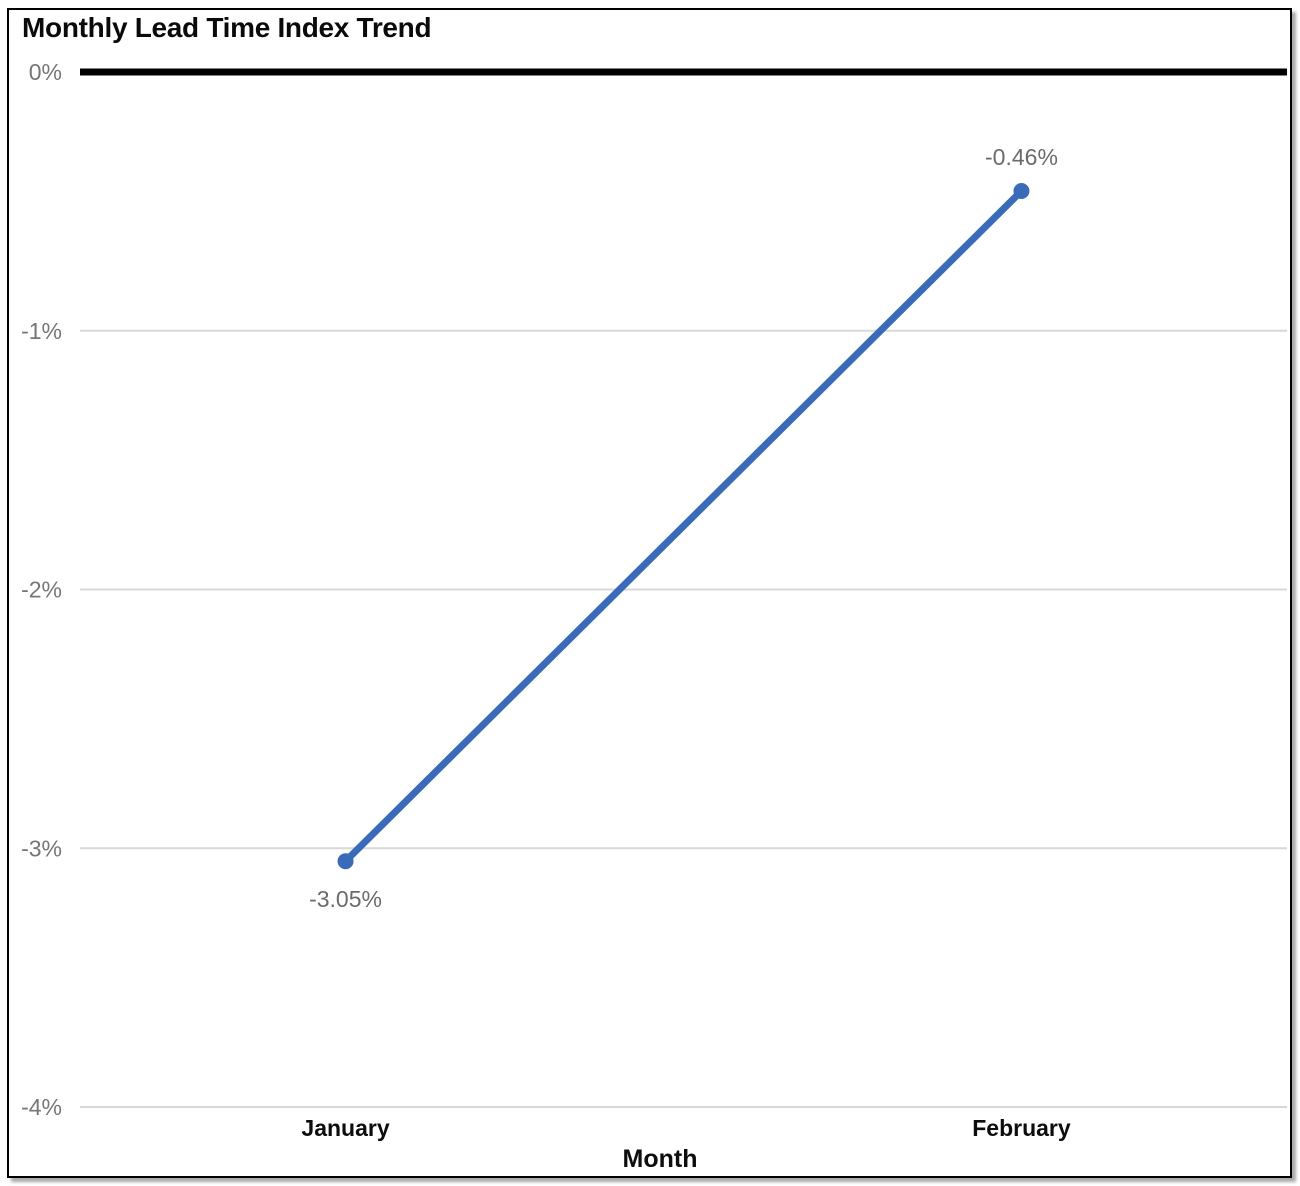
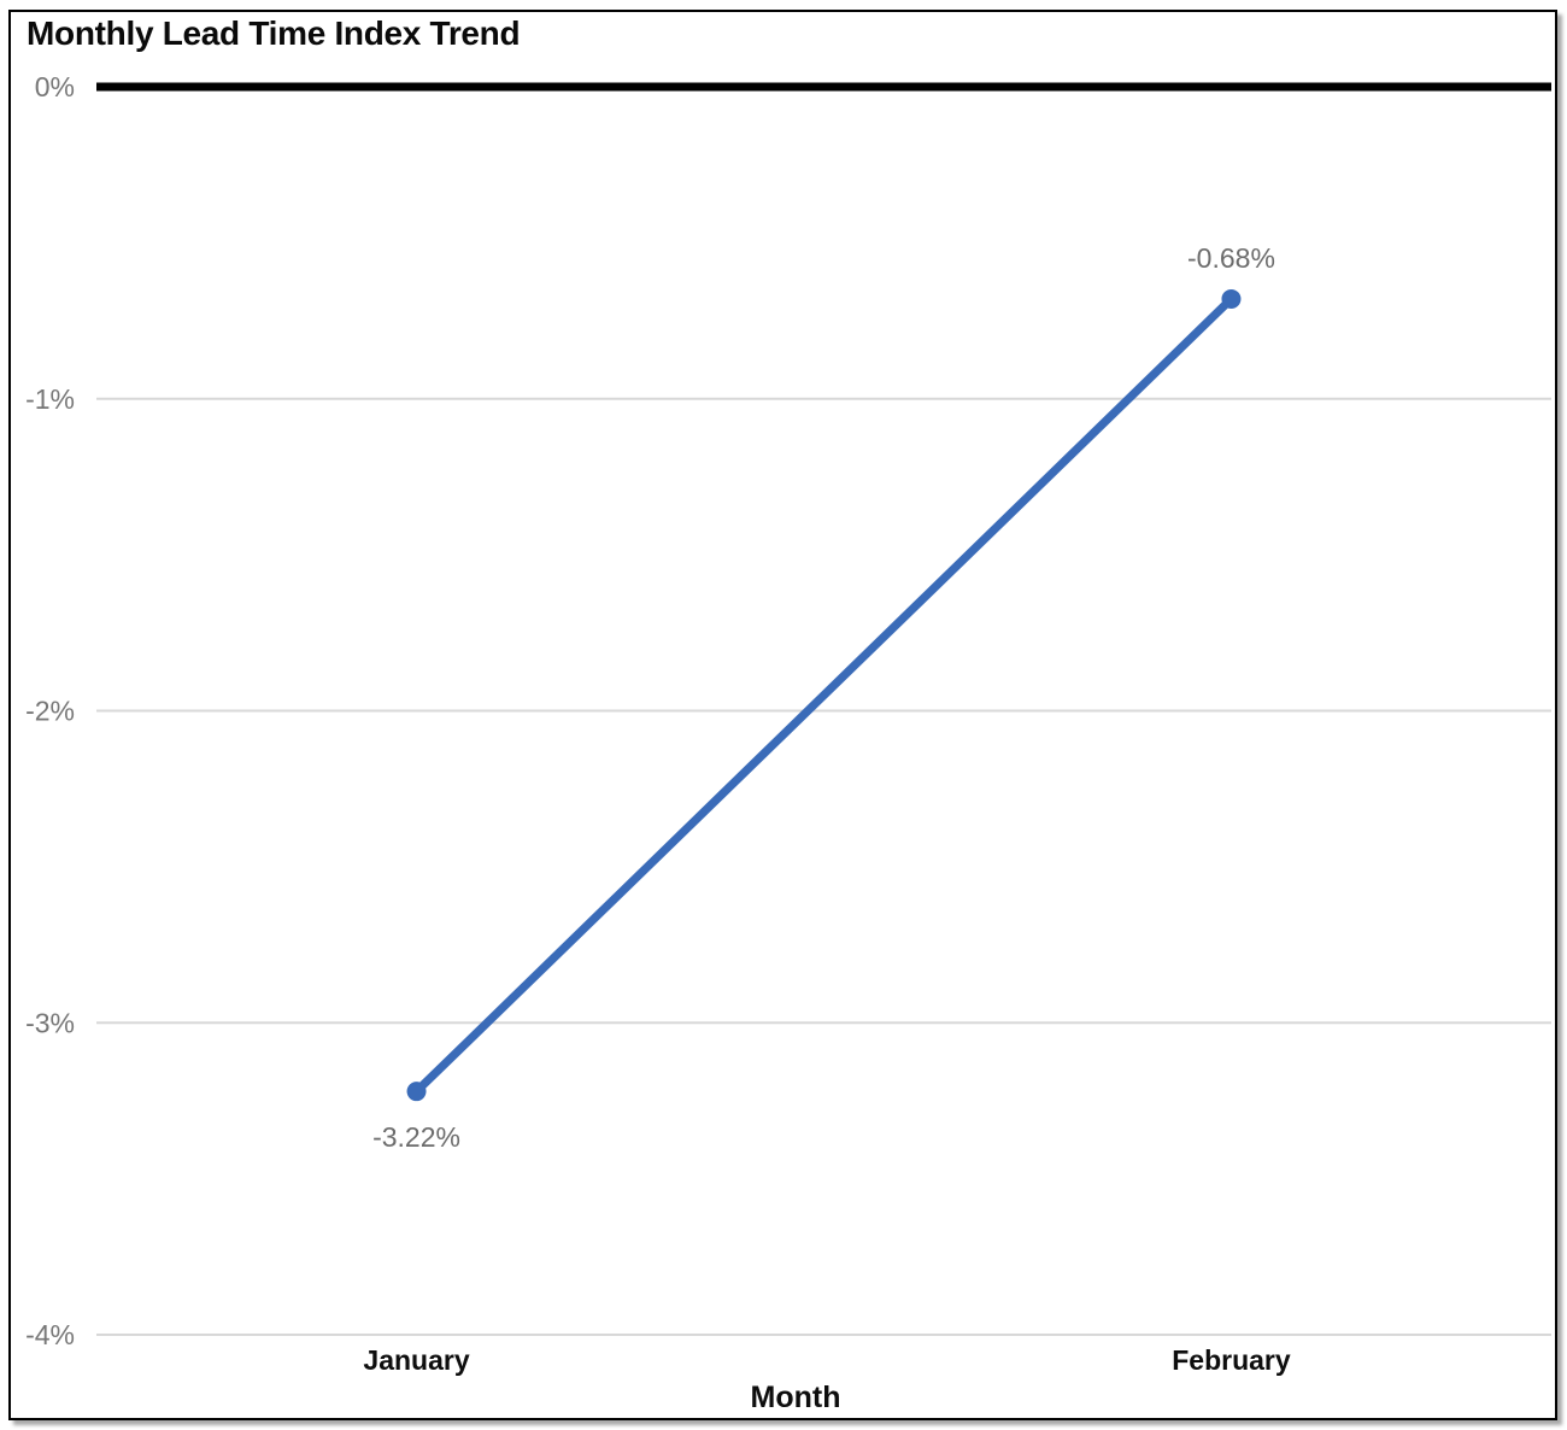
January: -3.05% -> -3.22%
February: -0.46% -> -0.68%
